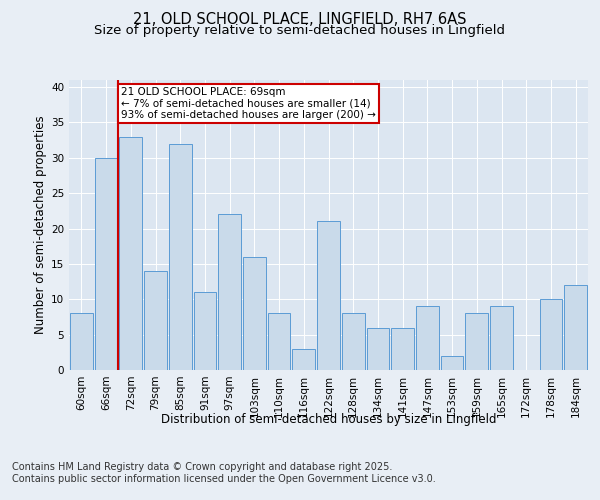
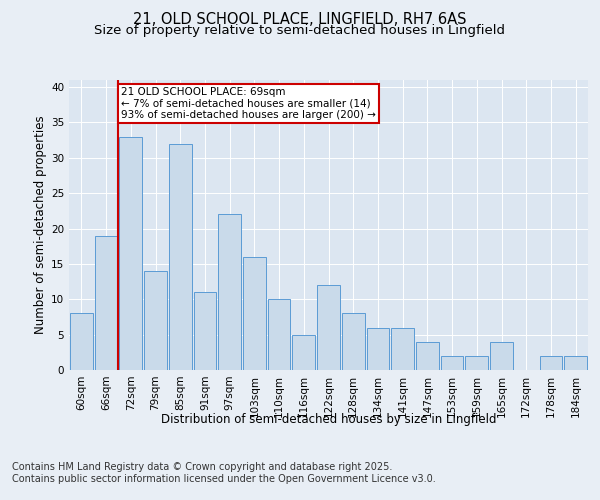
66sqm: 30 -> 19
110sqm: 8 -> 10
116sqm: 3 -> 5
122sqm: 21 -> 12
147sqm: 9 -> 4
159sqm: 8 -> 2
165sqm: 9 -> 4
178sqm: 10 -> 2
184sqm: 12 -> 2
